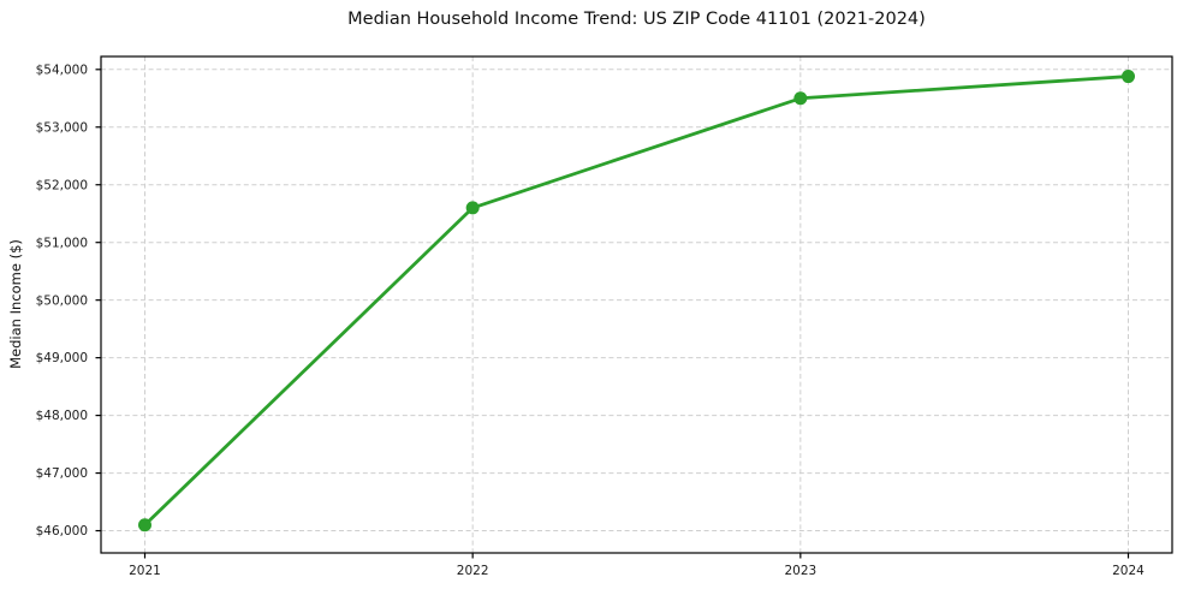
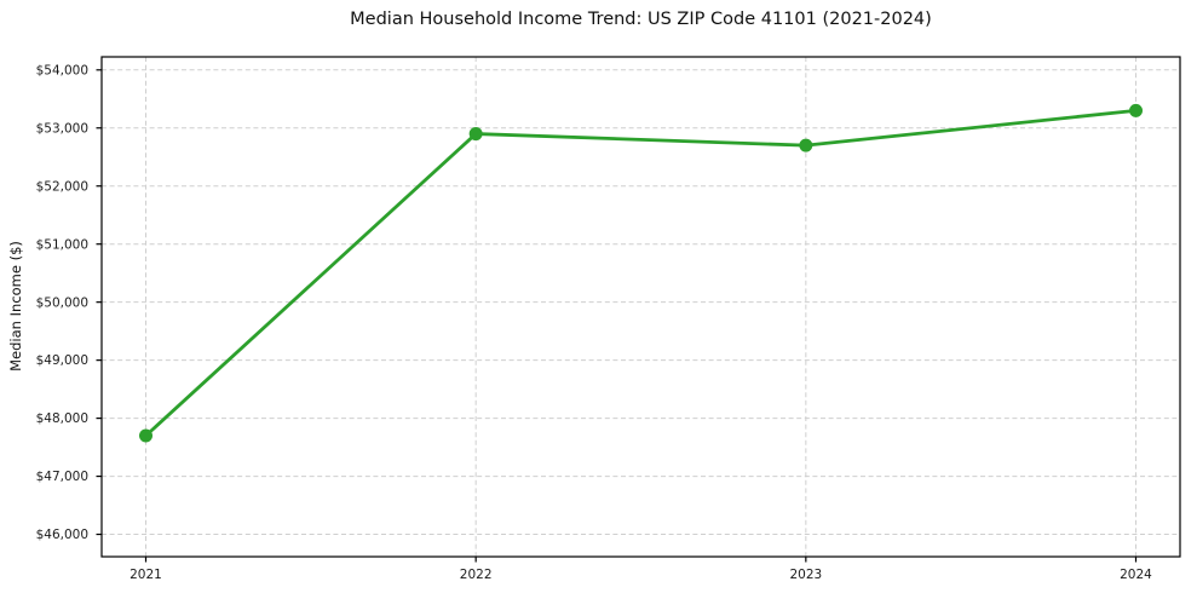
2021: $46100 -> $47700
2022: $51600 -> $52900
2023: $53500 -> $52700
2024: $53900 -> $53300
